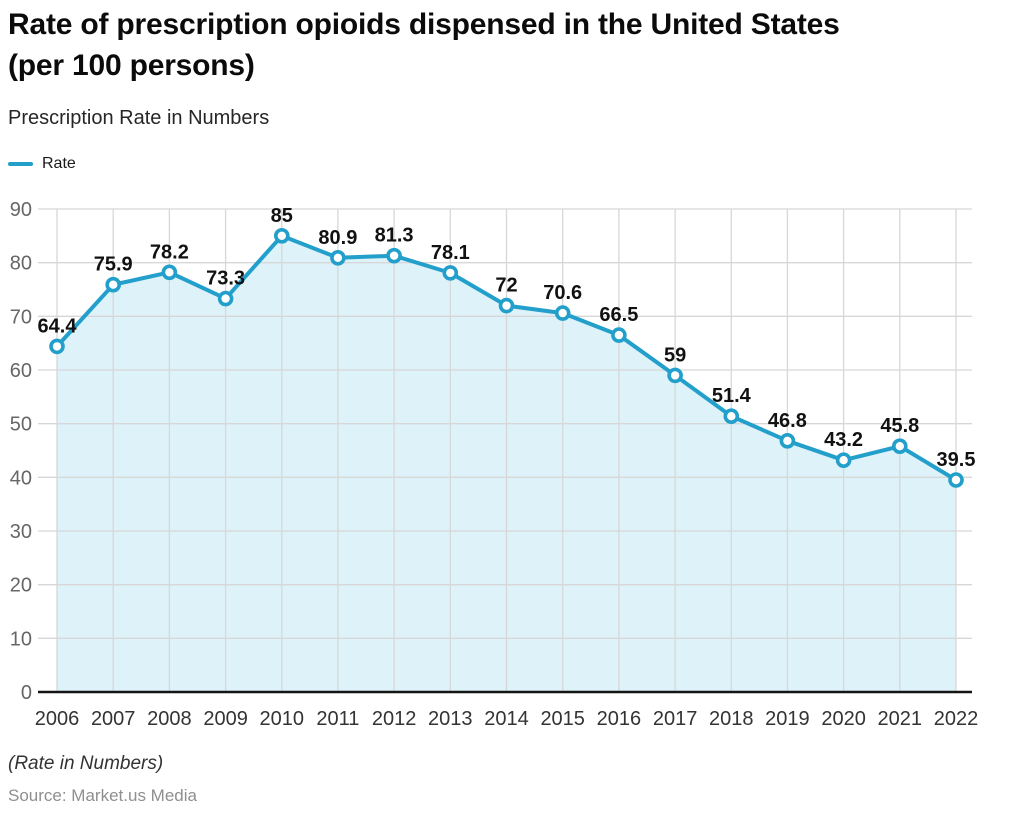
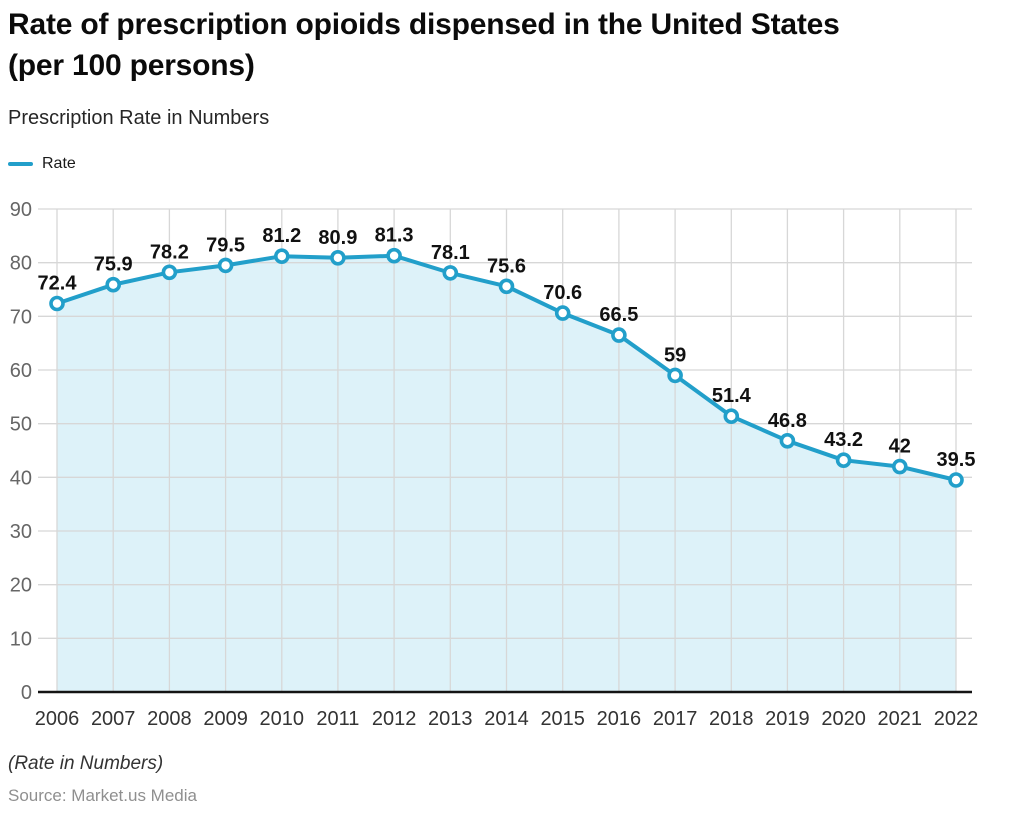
2006: 64.4 -> 72.4
2009: 73.3 -> 79.5
2010: 85 -> 81.2
2014: 72 -> 75.6
2021: 45.8 -> 42
